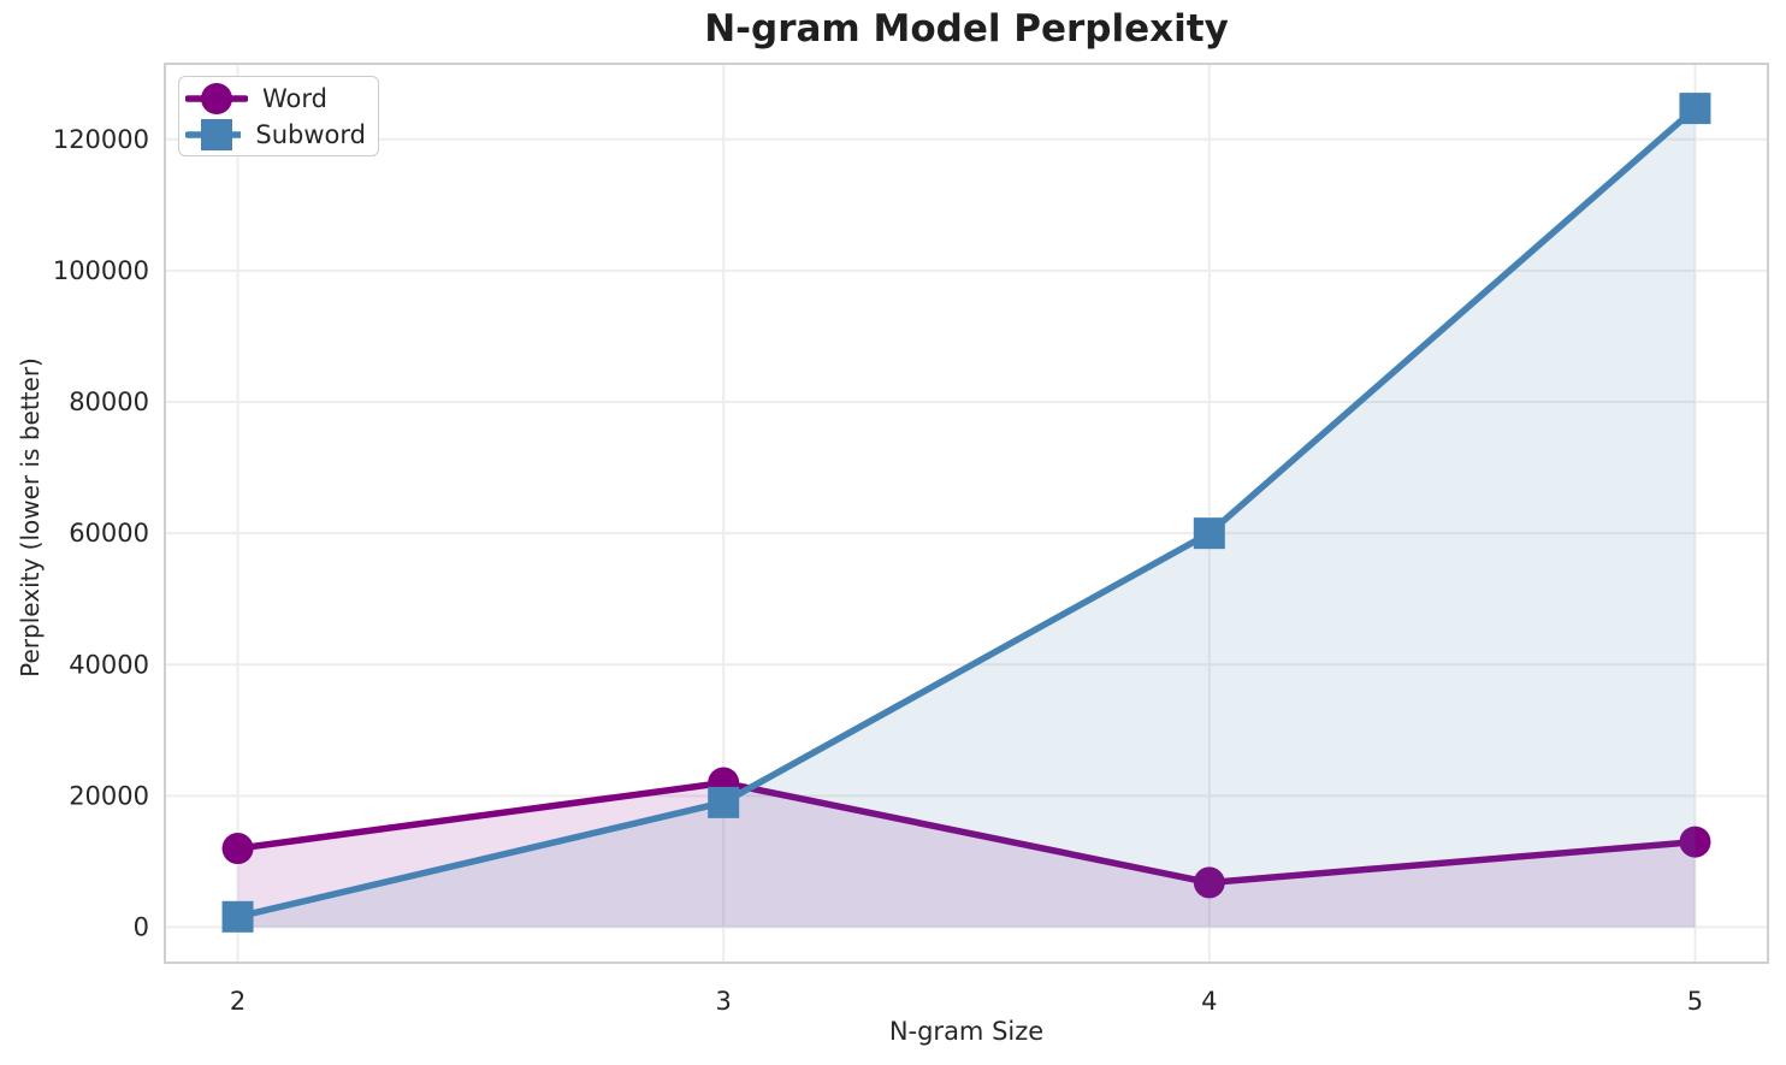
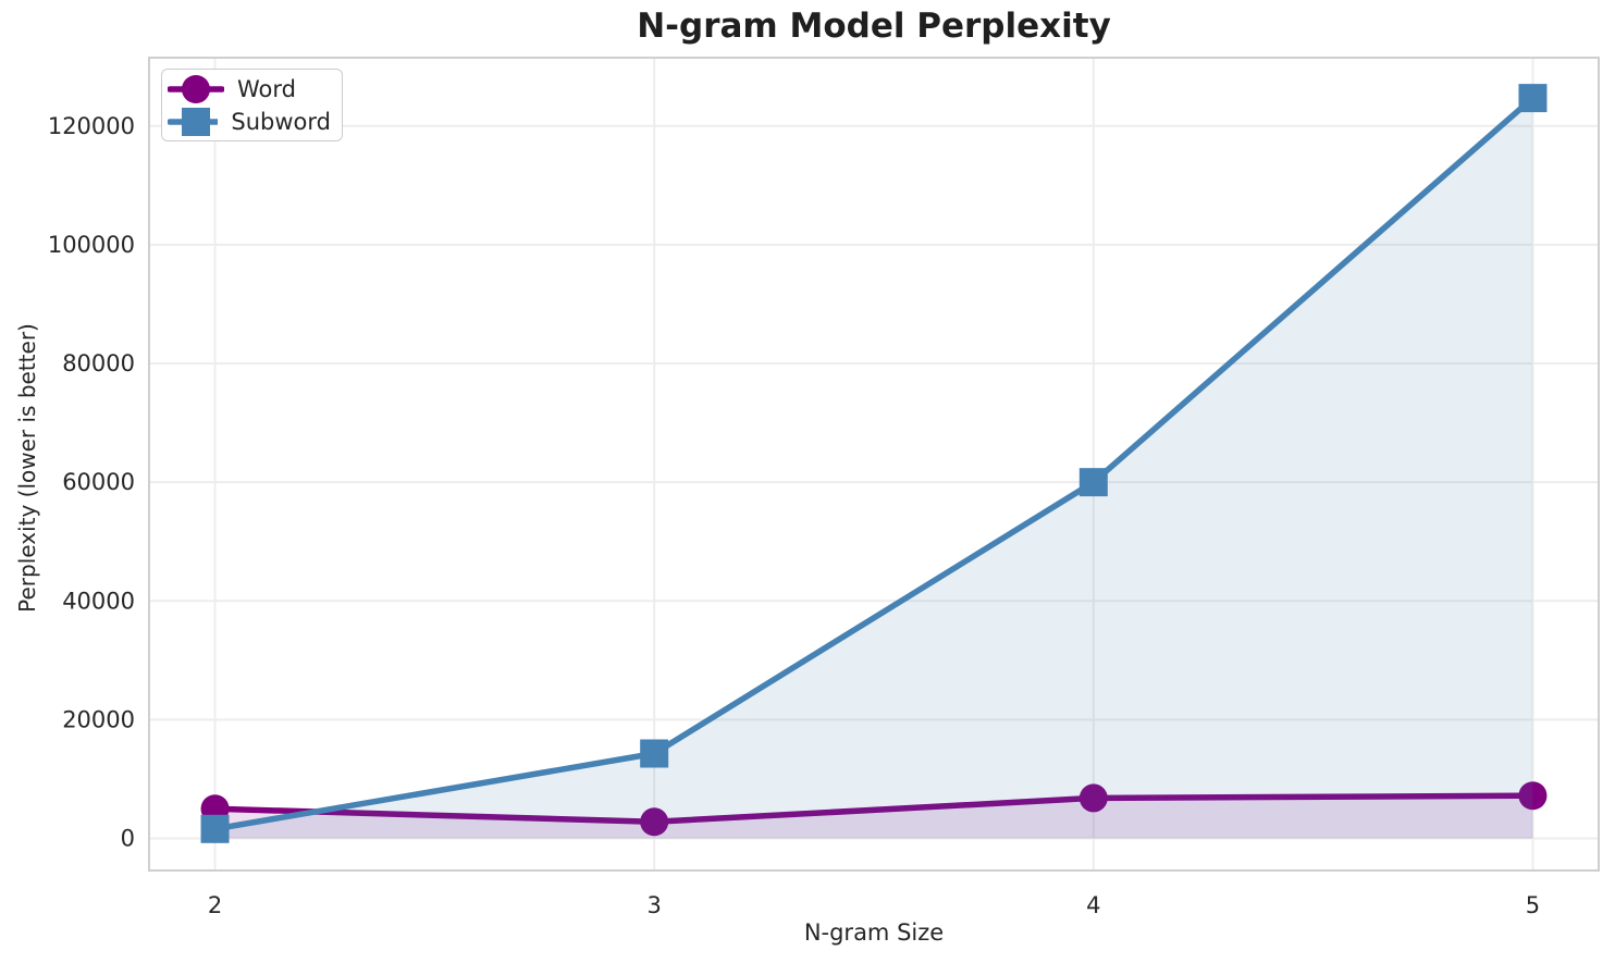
Word/2: 12000 -> 5000
Word/3: 22000 -> 3000
Subword/3: 19000 -> 14000
Word/5: 13000 -> 7000
